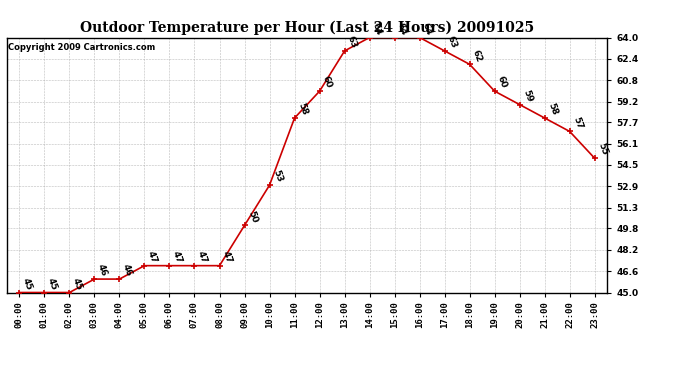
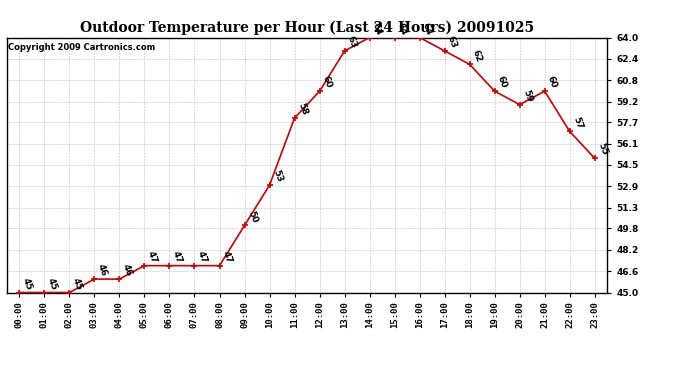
21:00: 58 -> 60
